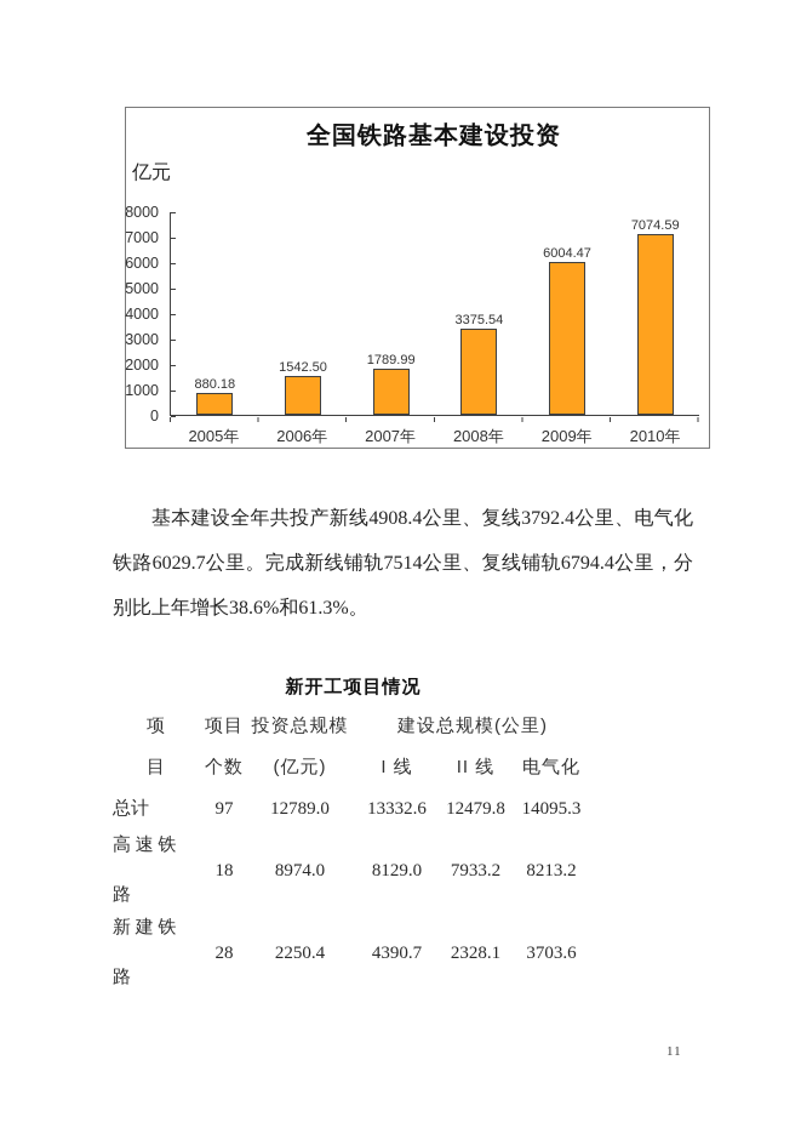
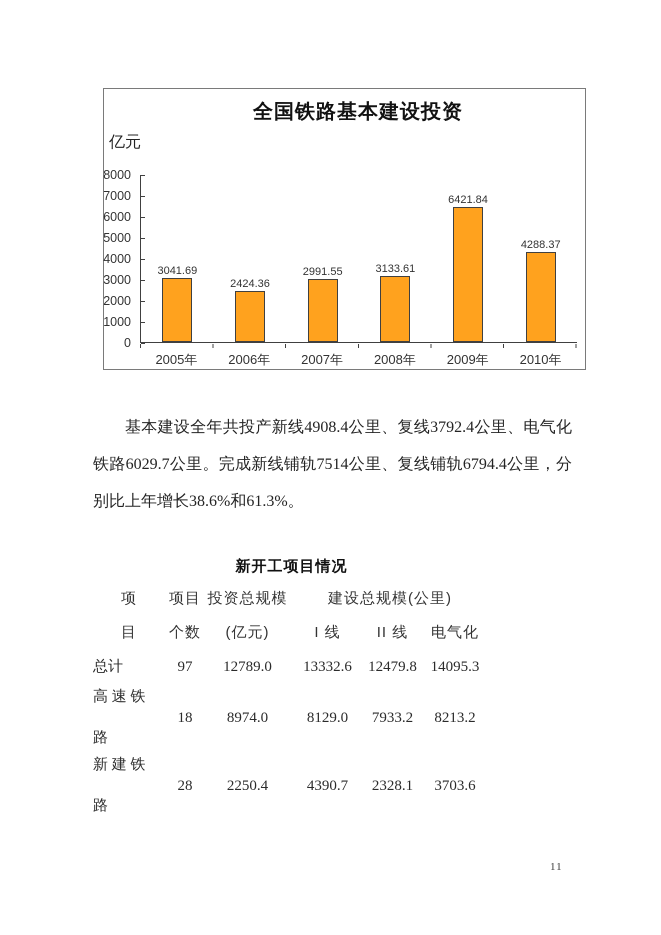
2005年: 880.18 -> 3041.69
2006年: 1542.50 -> 2424.36
2007年: 1789.99 -> 2991.55
2008年: 3375.54 -> 3133.61
2009年: 6004.47 -> 6421.84
2010年: 7074.59 -> 4288.37
